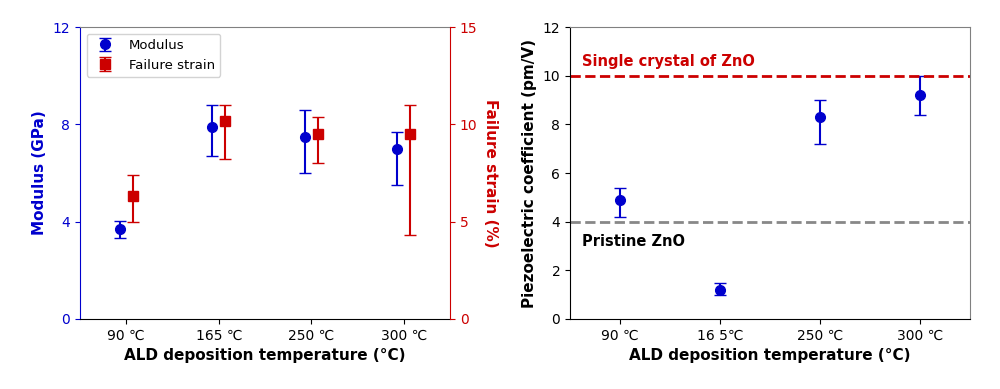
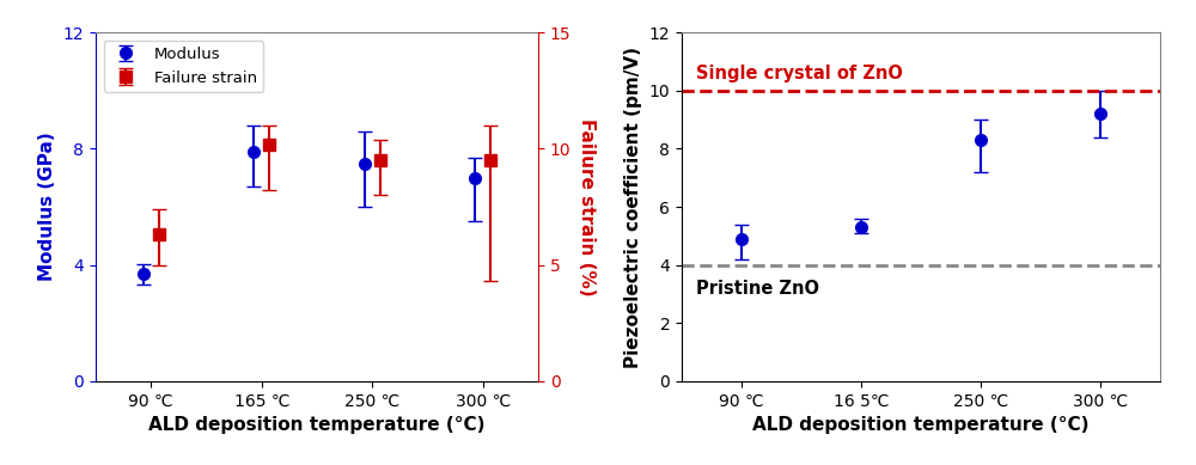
16 5℃: 1.2 -> 5.3
